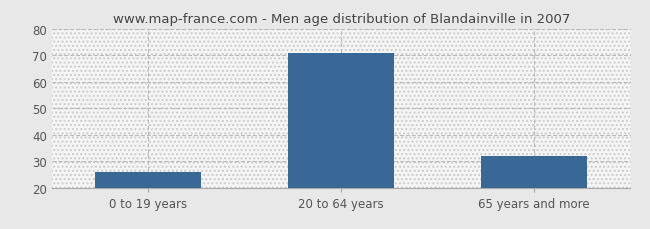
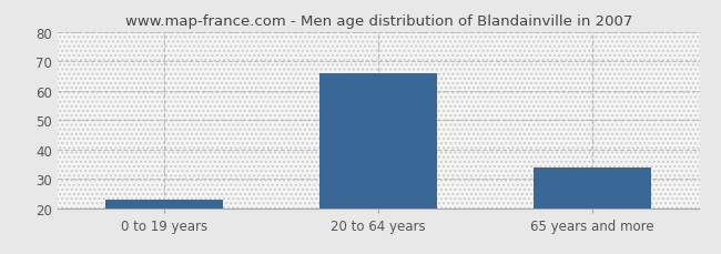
0 to 19 years: 26 -> 23
20 to 64 years: 71 -> 66
65 years and more: 32 -> 34
